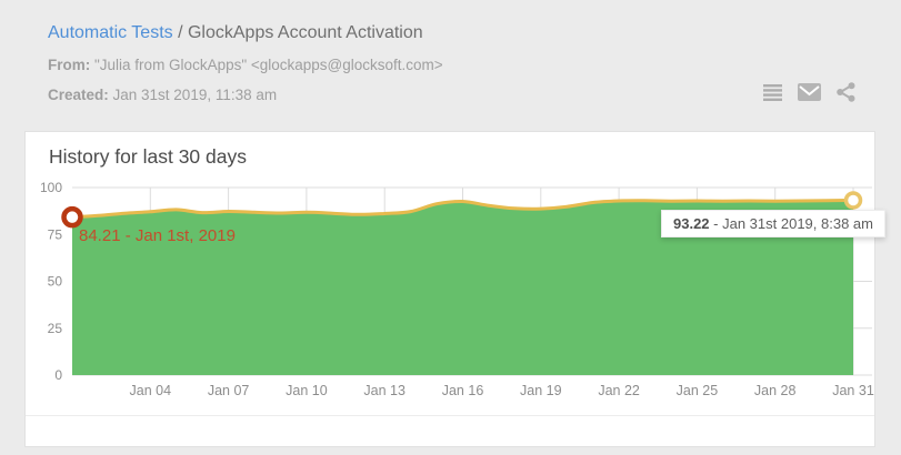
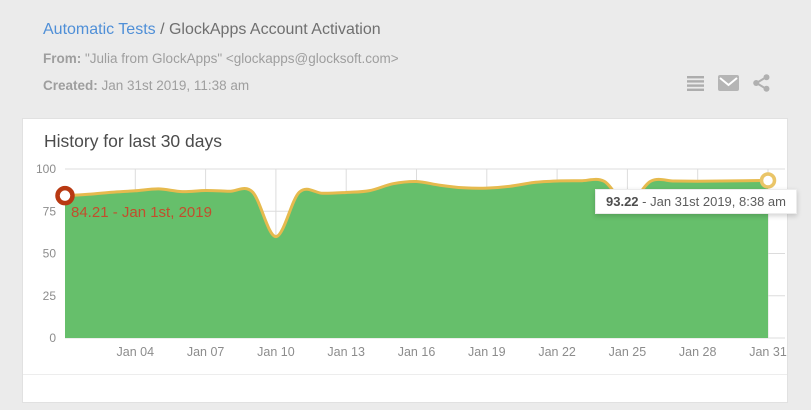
Jan 10: 87 -> 60
Jan 25: 93 -> 79
